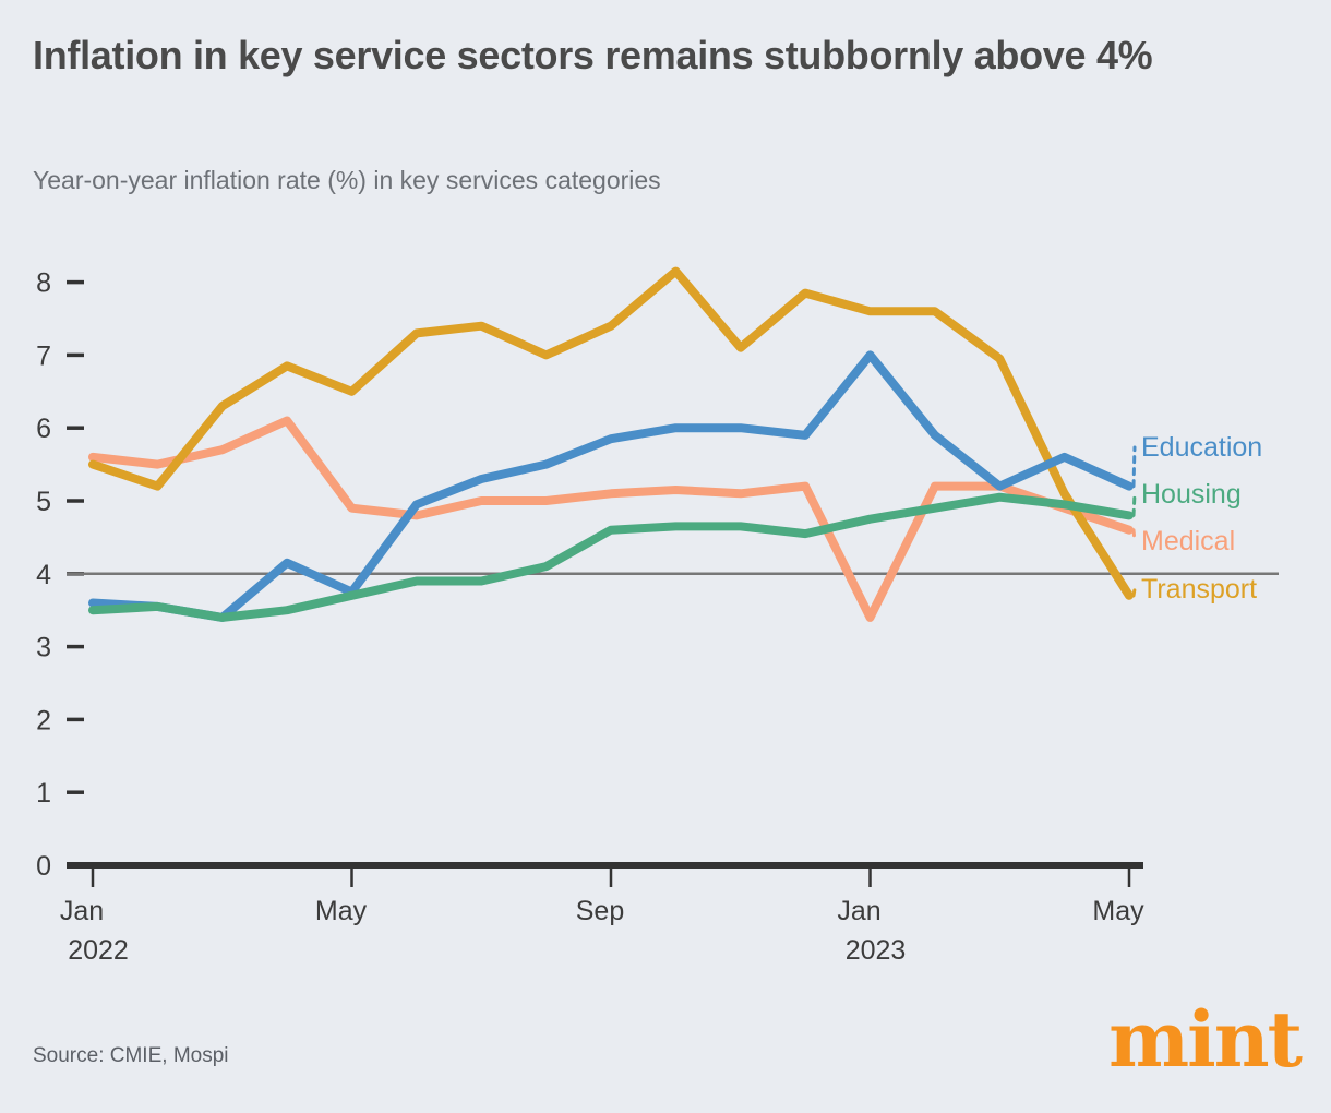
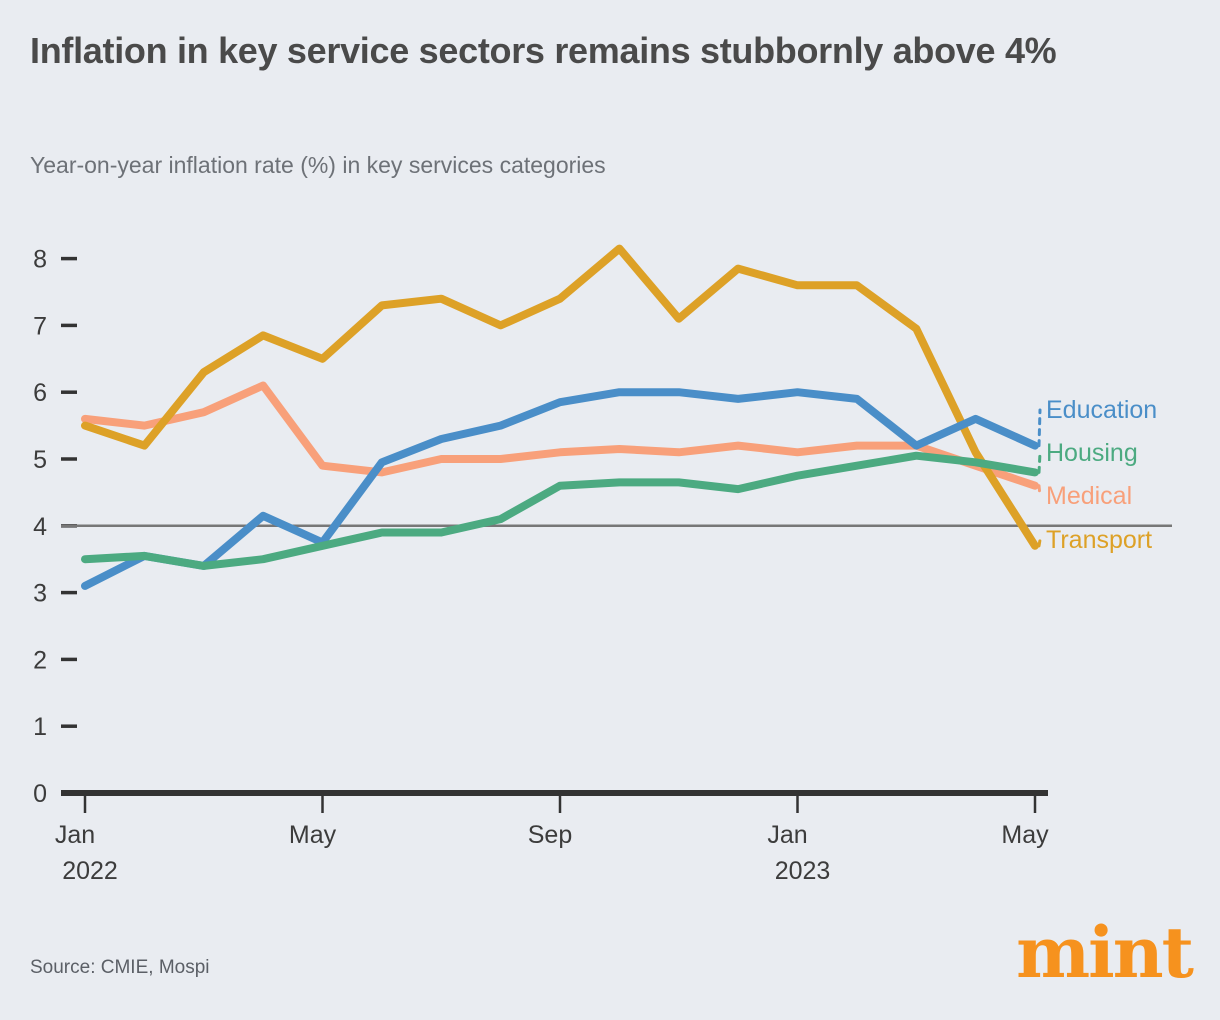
Education/Jan 2022: 3.6 -> 3.1
Education/Jan 2023: 7.0 -> 6.0
Medical/Jan 2023: 3.4 -> 5.1
